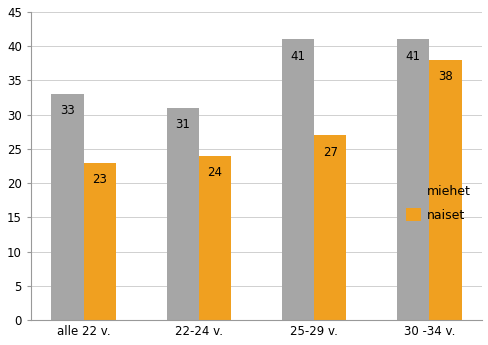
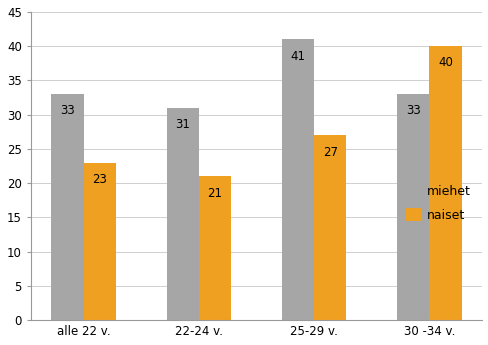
naiset/22-24 v.: 24 -> 21
miehet/30 -34 v.: 41 -> 33
naiset/30 -34 v.: 38 -> 40
